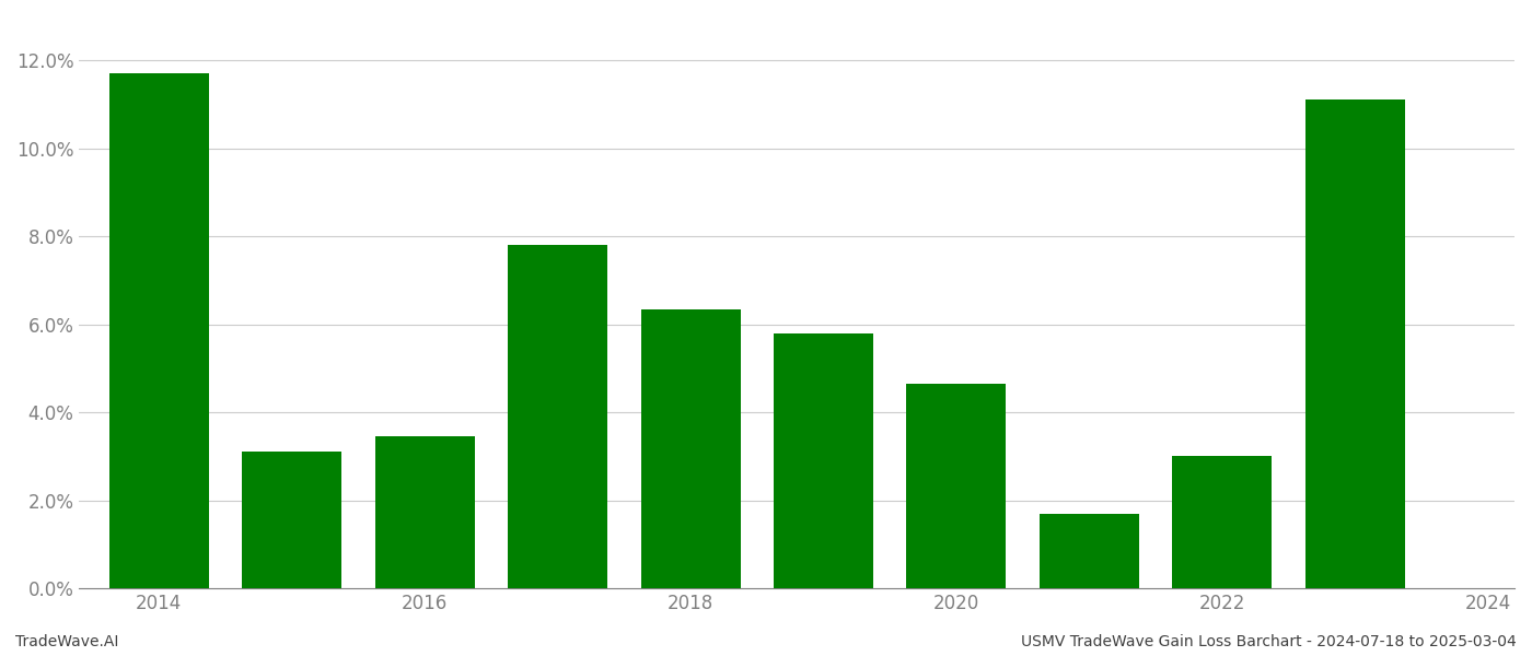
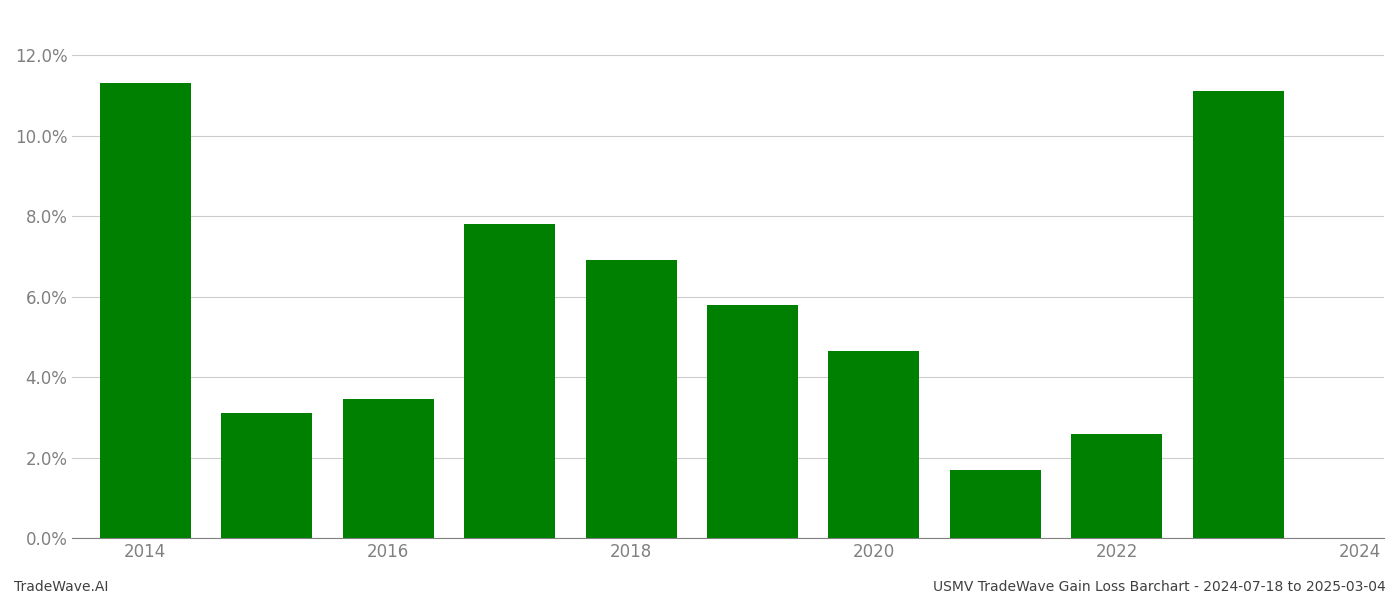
2014: 11.70% -> 11.30%
2018: 6.35% -> 6.90%
2022: 3.00% -> 2.60%
